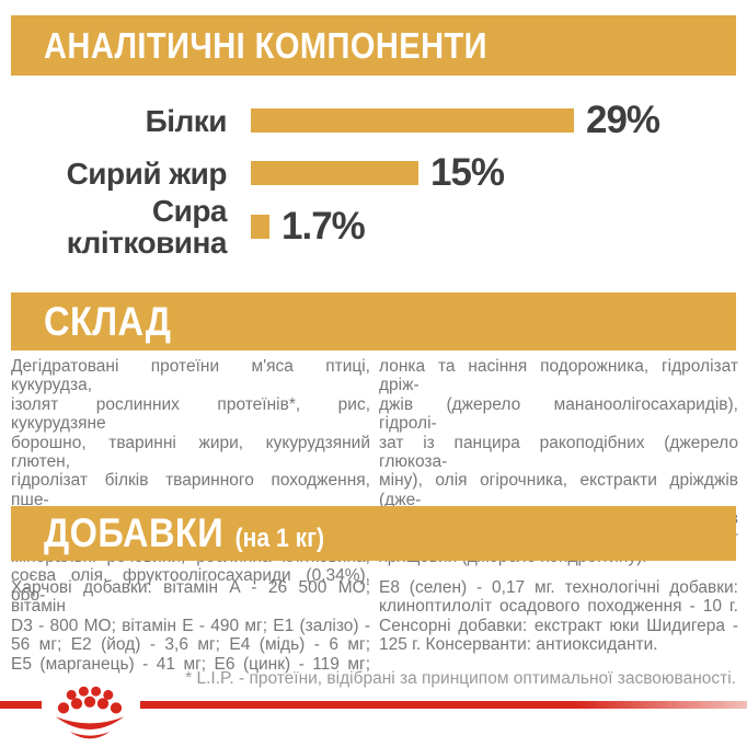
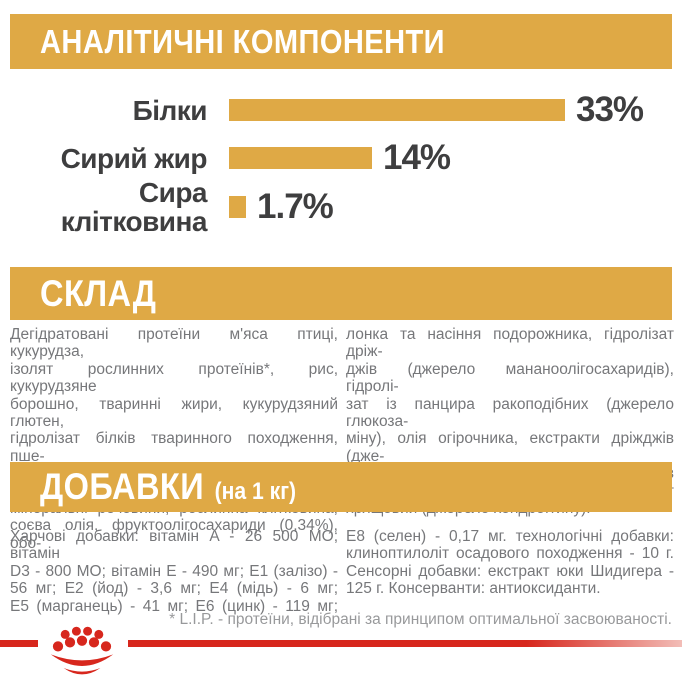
Білки: 29% -> 33%
Сирий жир: 15% -> 14%
